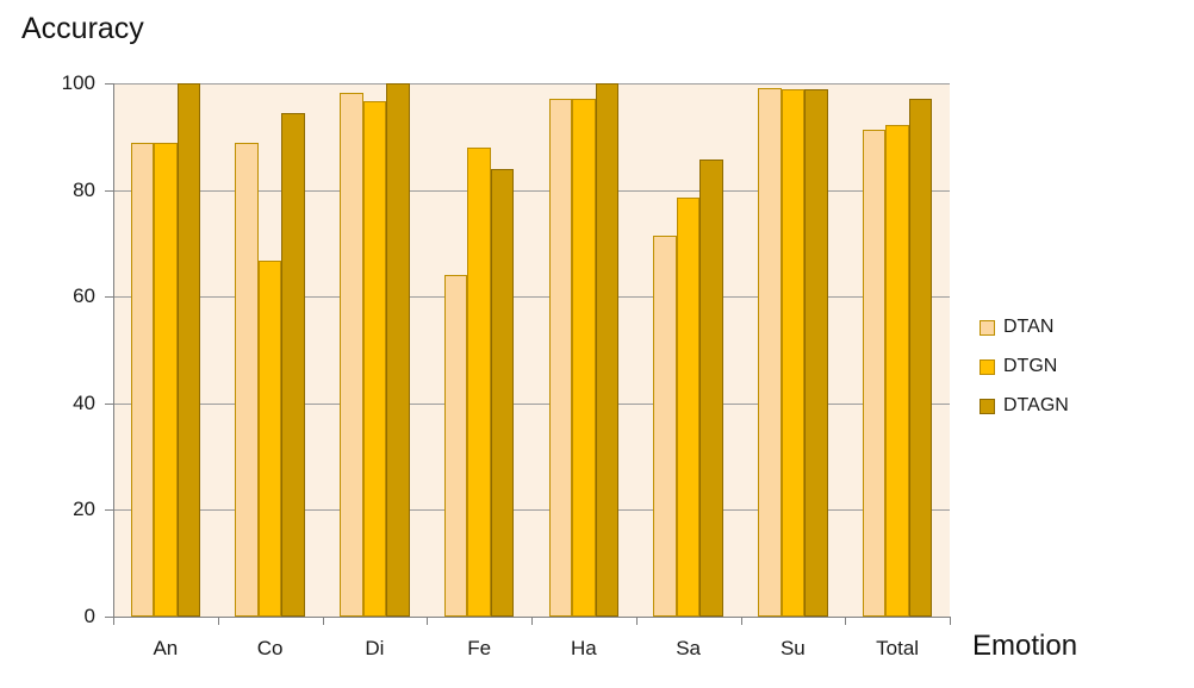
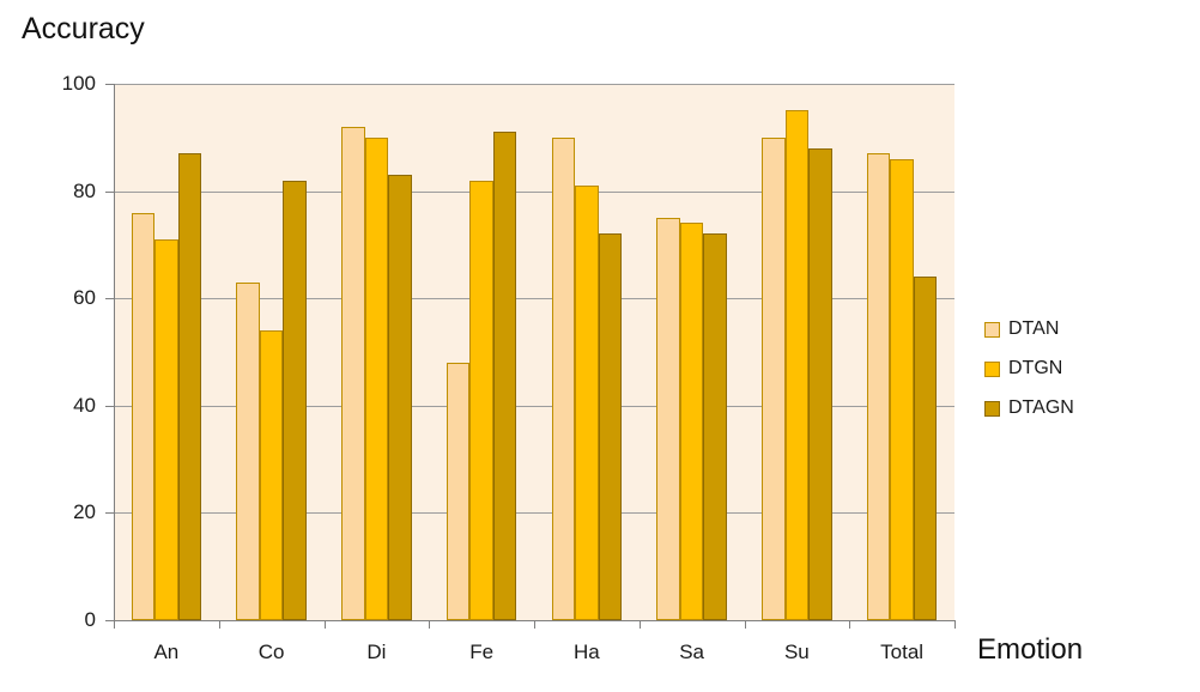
DTAN/An: 89 -> 76
DTGN/An: 89 -> 71
DTAGN/An: 100 -> 87
DTAN/Co: 89 -> 63
DTGN/Co: 67 -> 54
DTAGN/Co: 94 -> 82
DTAN/Di: 98 -> 92
DTGN/Di: 97 -> 90
DTAGN/Di: 100 -> 83
DTAN/Fe: 64 -> 48
DTGN/Fe: 88 -> 82
DTAGN/Fe: 84 -> 91
DTAN/Ha: 97 -> 90
DTGN/Ha: 97 -> 81
DTAGN/Ha: 100 -> 72
DTAN/Sa: 71 -> 75
DTGN/Sa: 79 -> 74
DTAGN/Sa: 86 -> 72
DTAN/Su: 99 -> 90
DTGN/Su: 99 -> 95
DTAGN/Su: 99 -> 88
DTAN/Total: 91 -> 87
DTGN/Total: 92 -> 86
DTAGN/Total: 97 -> 64
